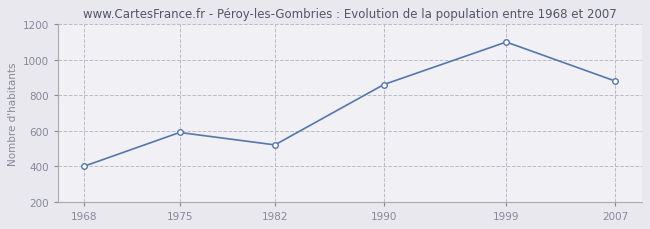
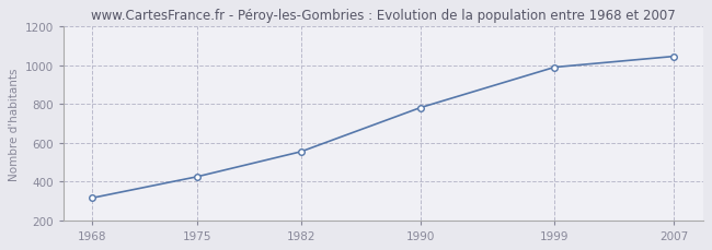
1968: 400 -> 320
1975: 590 -> 420
1982: 520 -> 550
1990: 860 -> 780
1999: 1100 -> 990
2007: 880 -> 1050
